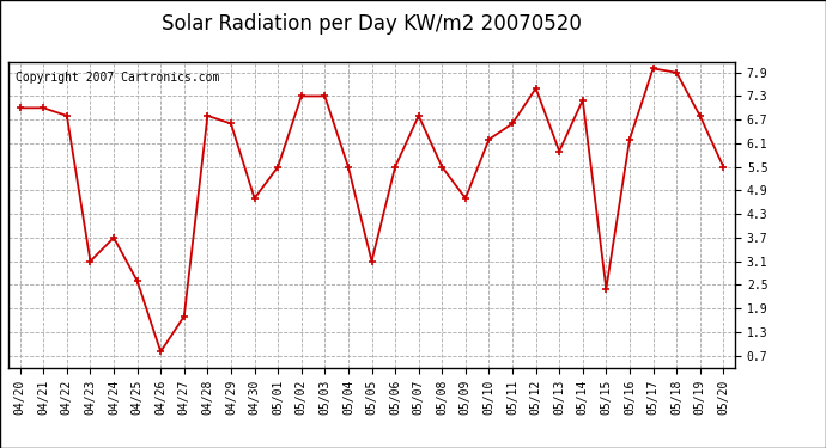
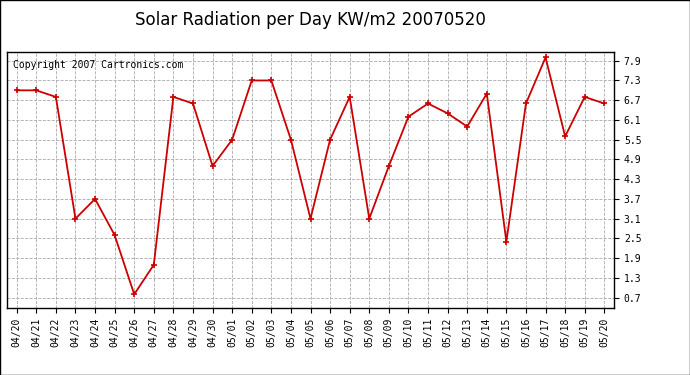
05/08: 5.5 -> 3.1
05/12: 7.5 -> 6.3
05/14: 7.2 -> 6.9
05/16: 6.2 -> 6.6
05/18: 7.9 -> 5.6
05/20: 5.5 -> 6.6
